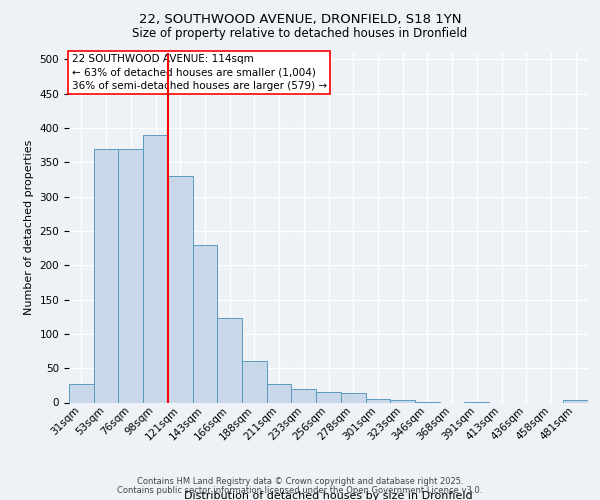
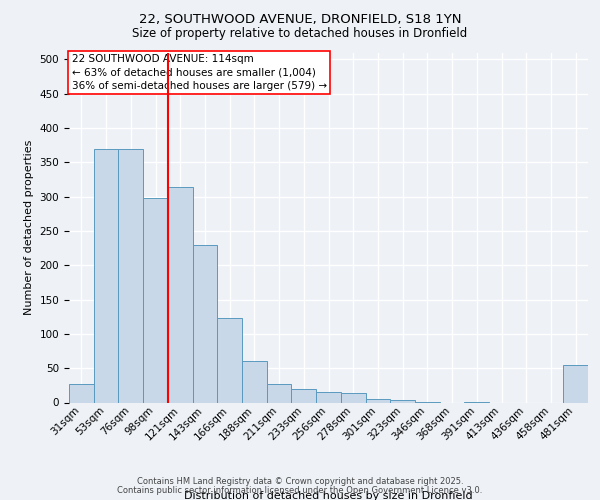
98sqm: 390 -> 298
121sqm: 330 -> 314
481sqm: 3 -> 54
